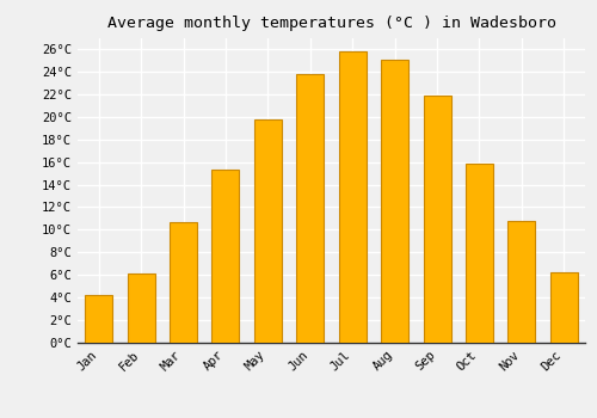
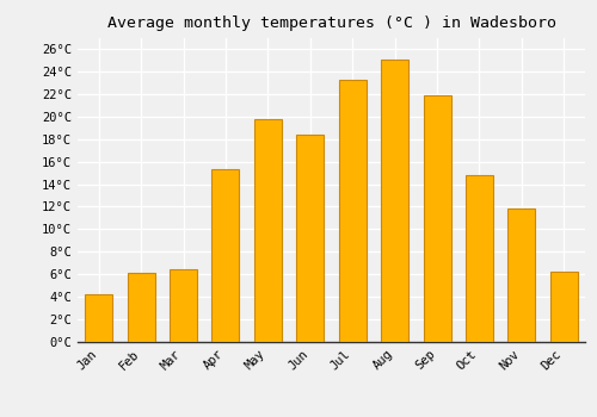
Mar: 10.7°C -> 6.4°C
Jun: 23.8°C -> 18.4°C
Jul: 25.8°C -> 23.2°C
Oct: 15.8°C -> 14.8°C
Nov: 10.8°C -> 11.8°C
